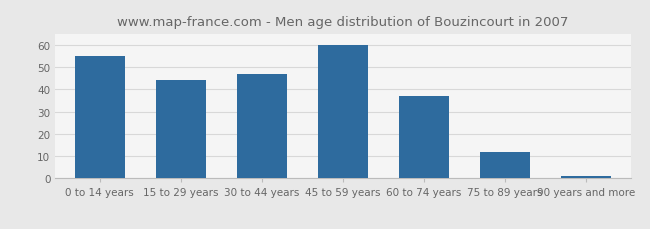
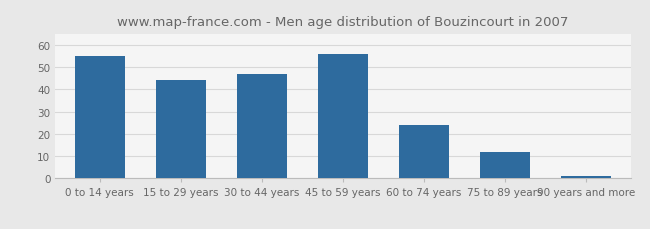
45 to 59 years: 60 -> 56
60 to 74 years: 37 -> 24
